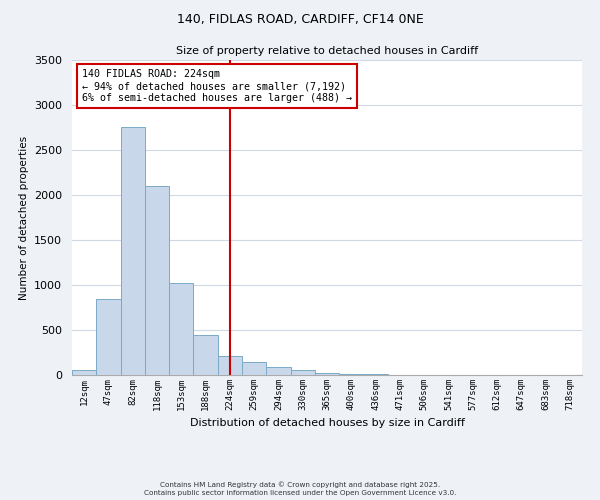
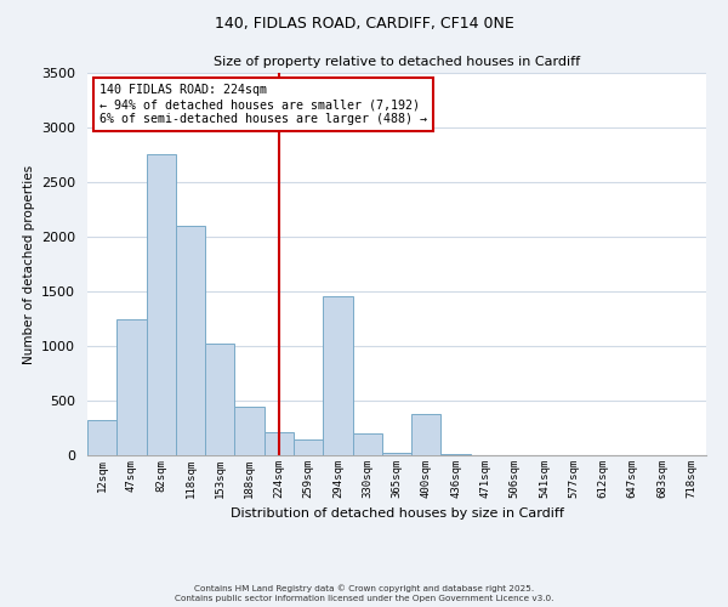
12sqm: 60 -> 320
47sqm: 840 -> 1240
294sqm: 90 -> 1460
330sqm: 60 -> 200
400sqm: 20 -> 380
